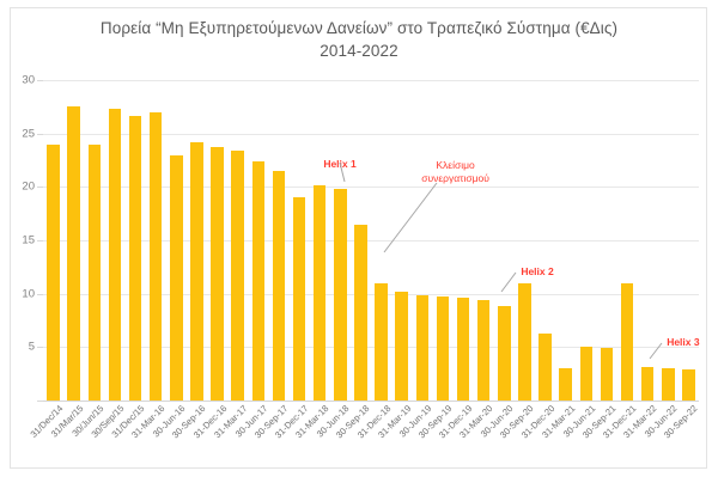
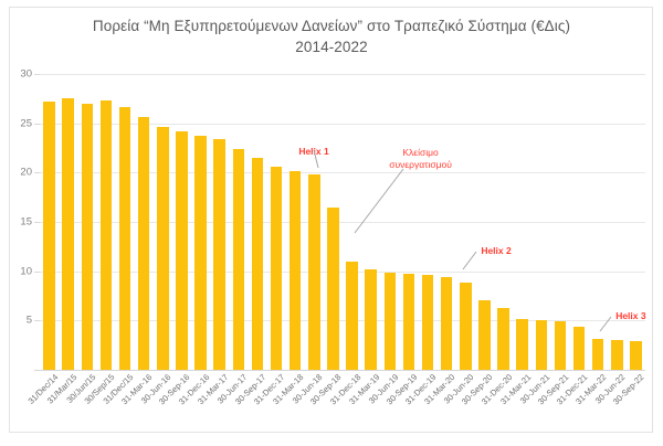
31/Dec/14: 24 -> 27
30/Jun/15: 24 -> 27
31-Mar-16: 27 -> 26
30-Jun-16: 23 -> 25
31-Dec-17: 19 -> 21
30-Sep-20: 11 -> 7
31-Mar-21: 3 -> 5
31-Dec-21: 11 -> 4
